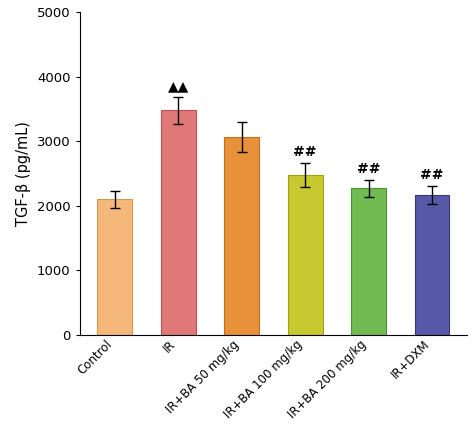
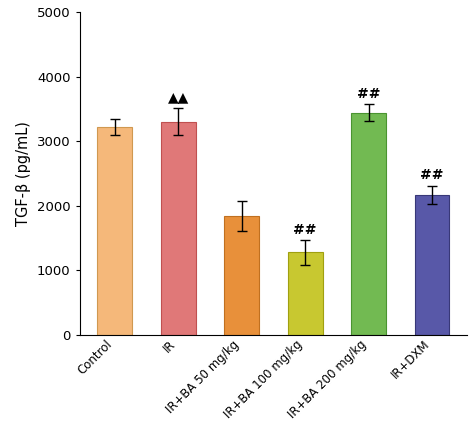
Control: 2100 -> 3220
IR: 3480 -> 3300
IR+BA 50 mg/kg: 3070 -> 1840
IR+BA 100 mg/kg: 2480 -> 1280
IR+BA 200 mg/kg: 2270 -> 3440
